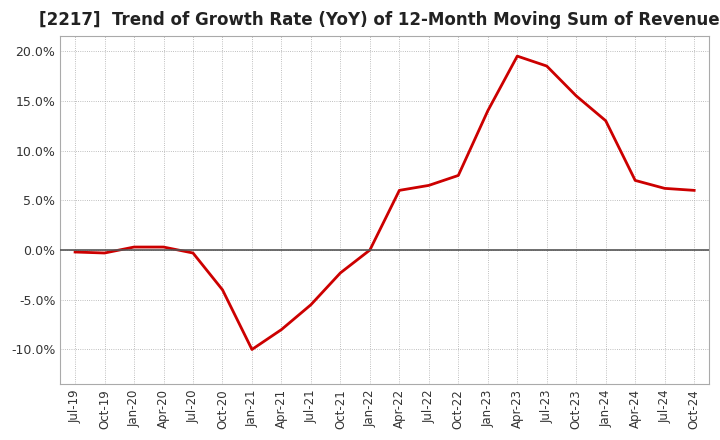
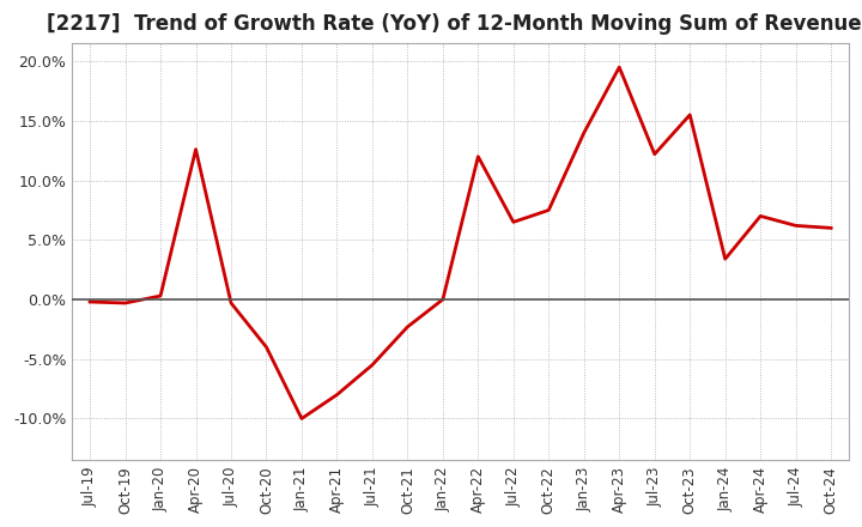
Apr-20: 0.3% -> 12.6%
Apr-22: 6.0% -> 12.0%
Jul-23: 18.5% -> 12.2%
Jan-24: 13.0% -> 3.4%
